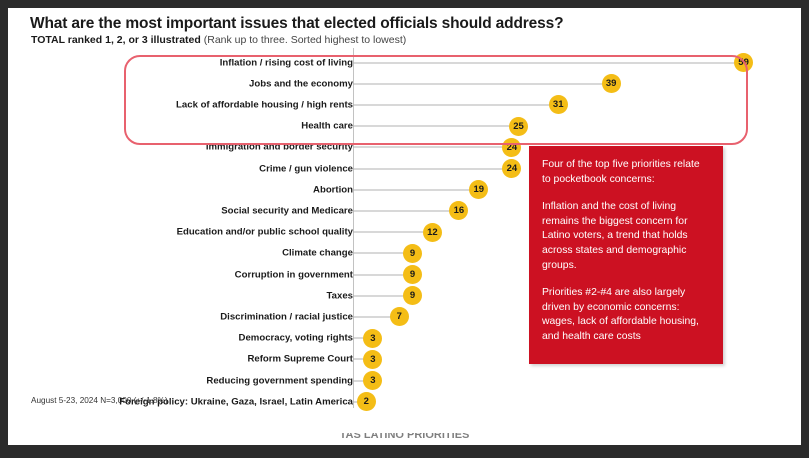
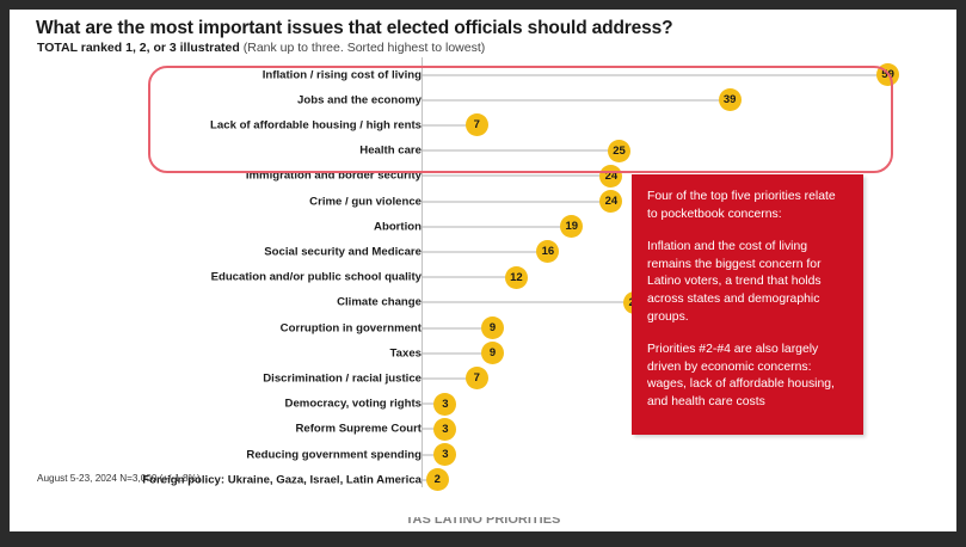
Lack of affordable housing / high rents: 31 -> 7
Climate change: 9 -> 27
